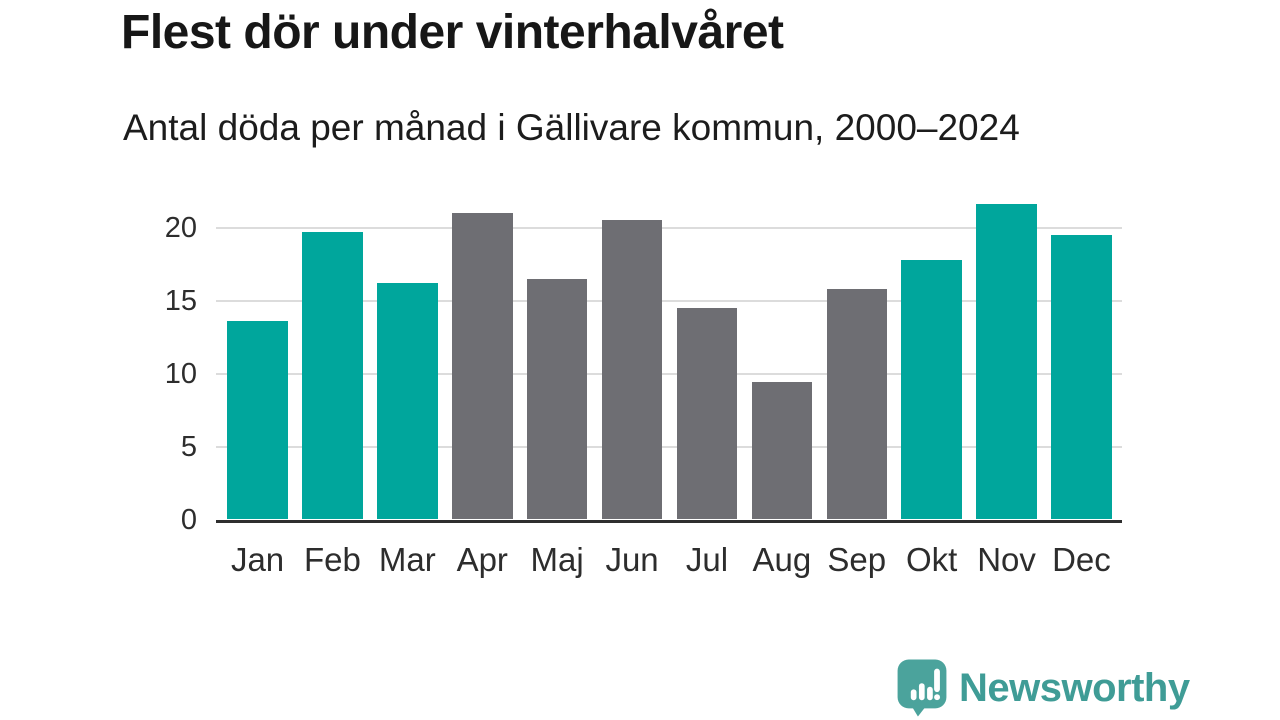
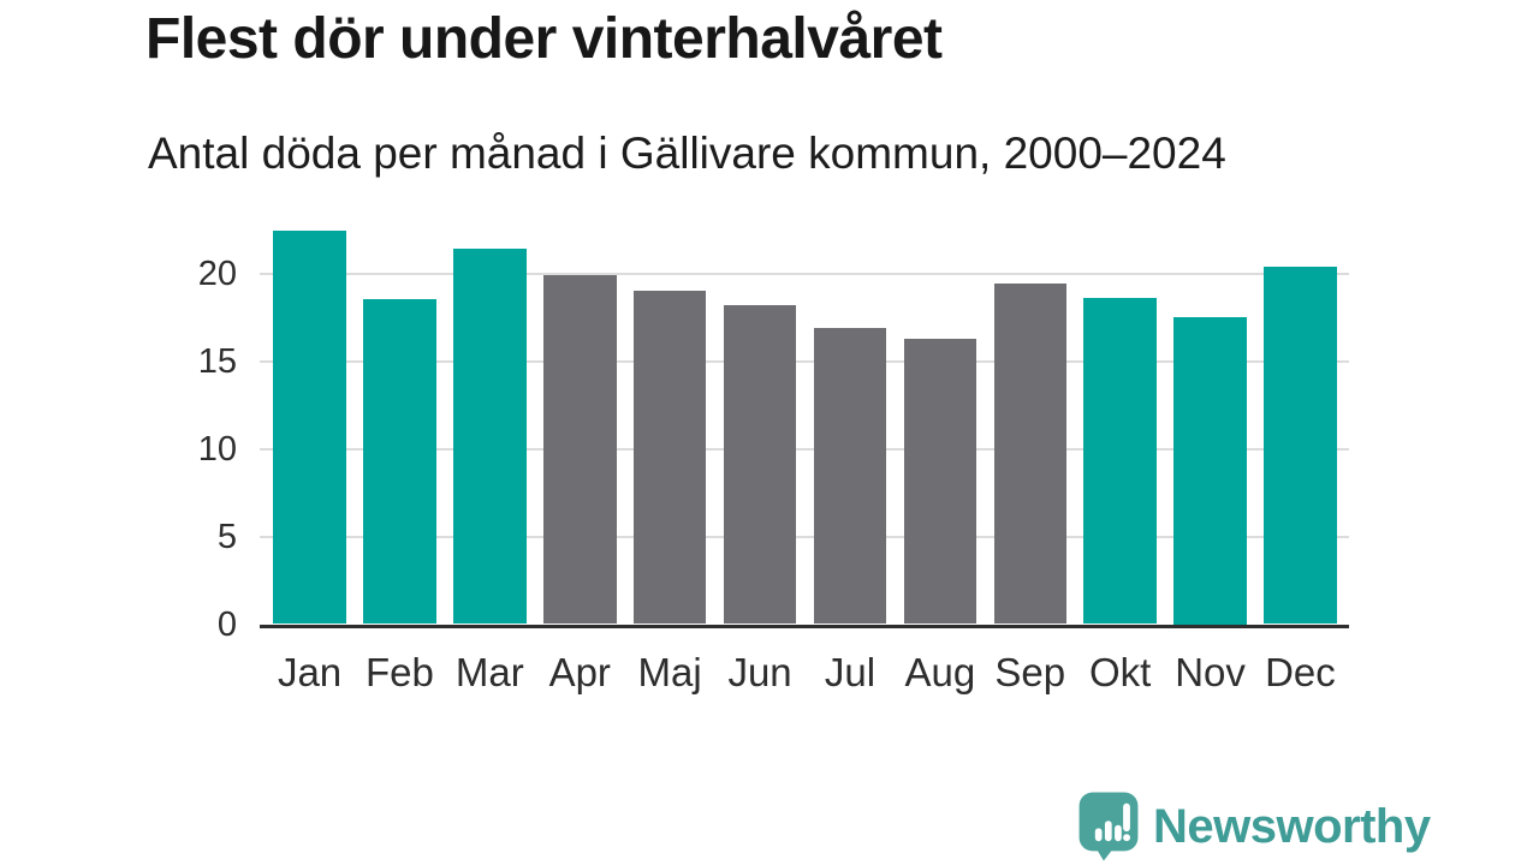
Jan: 13.6 -> 22.4
Feb: 19.7 -> 18.5
Mar: 16.2 -> 21.4
Apr: 21.0 -> 19.9
Maj: 16.5 -> 19.0
Jun: 20.5 -> 18.2
Jul: 14.5 -> 16.9
Aug: 9.4 -> 16.3
Sep: 15.8 -> 19.4
Okt: 17.8 -> 18.6
Nov: 21.6 -> 17.5
Dec: 19.5 -> 20.4
